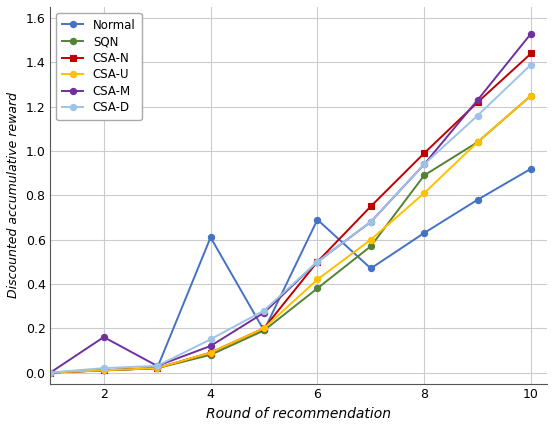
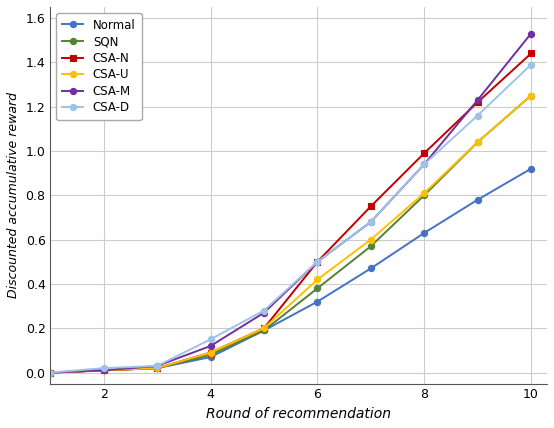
CSA-M/2: 0.16 -> 0.01
Normal/4: 0.61 -> 0.07
Normal/6: 0.69 -> 0.32
SQN/8: 0.89 -> 0.80
